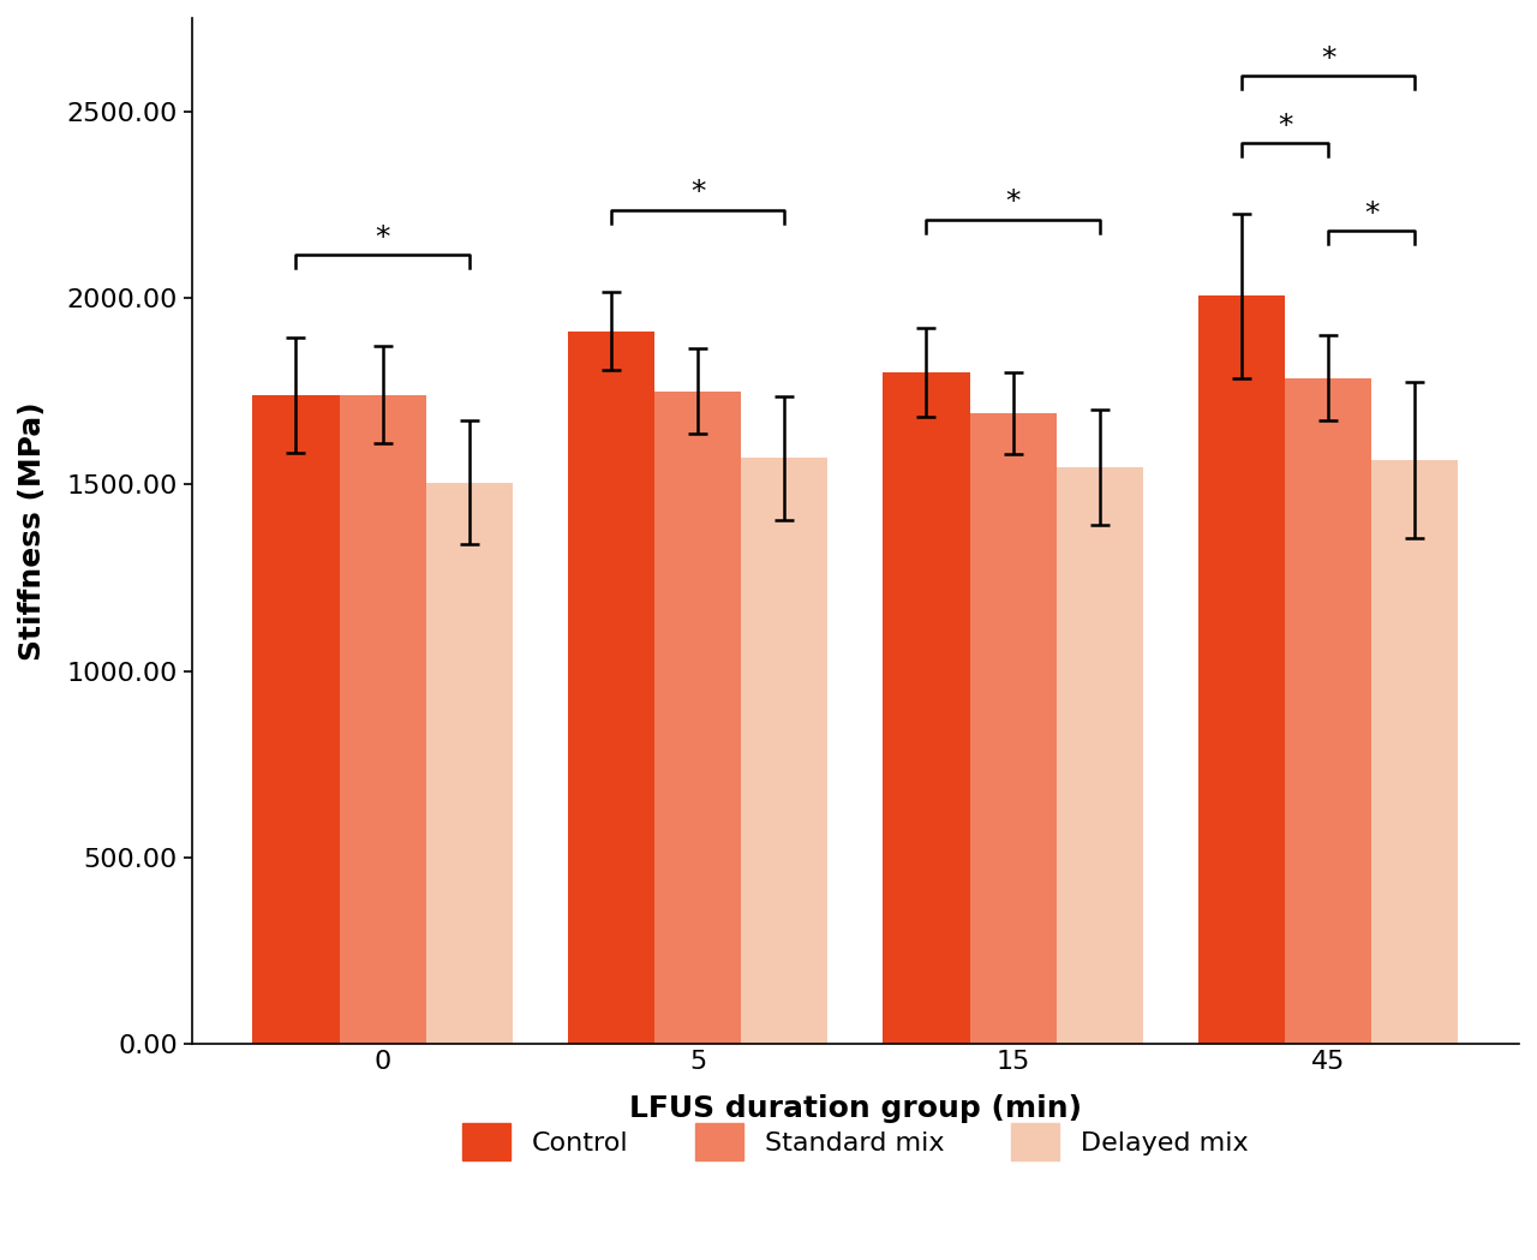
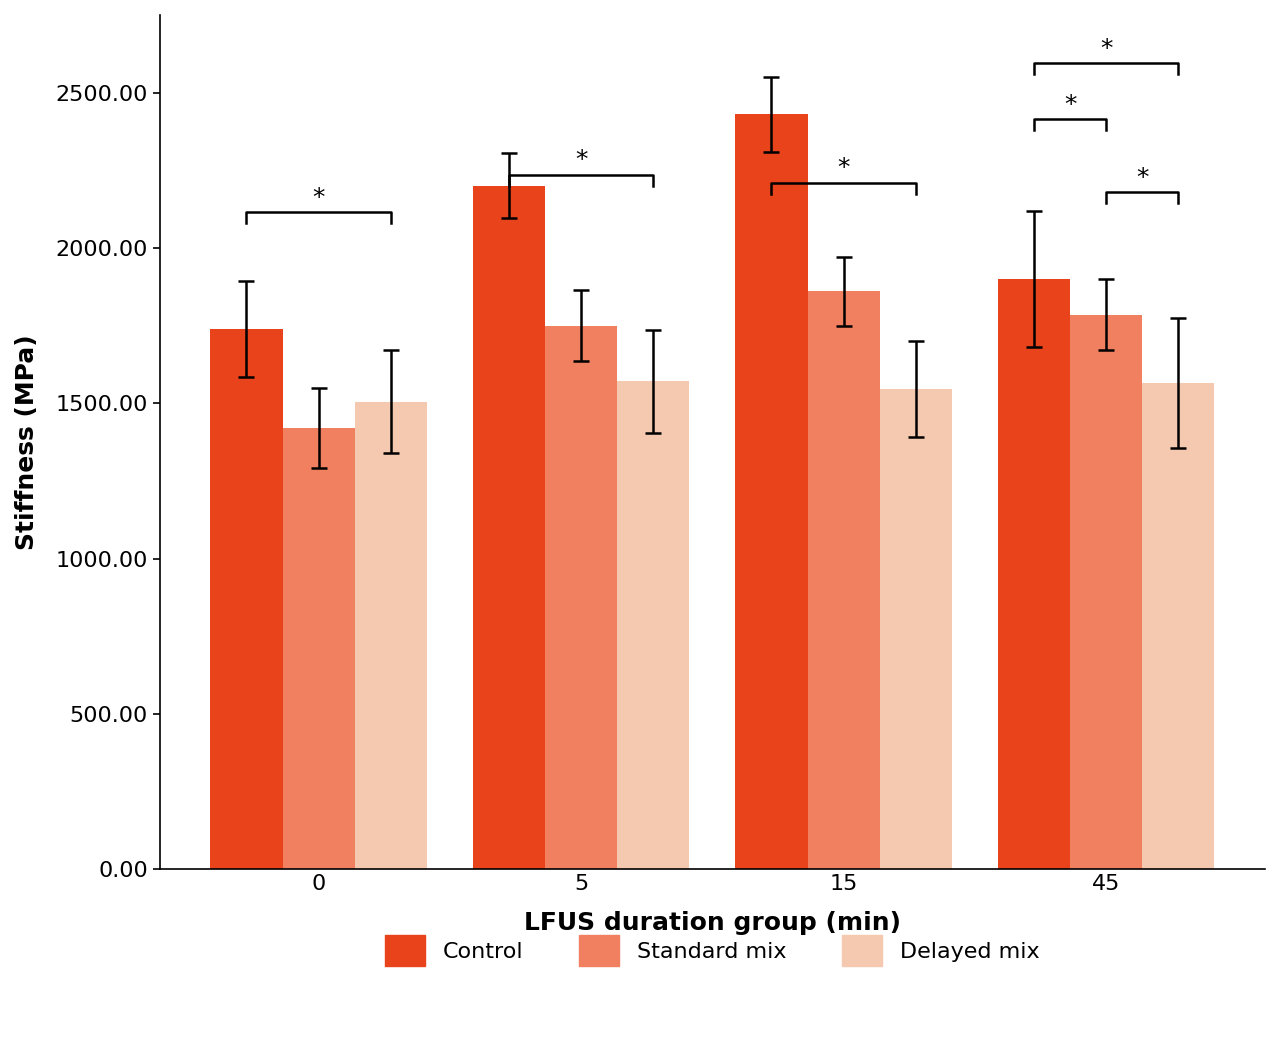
Standard mix/0: 1740 -> 1420
Control/5: 1910 -> 2200
Control/15: 1800 -> 2430
Standard mix/15: 1690 -> 1860
Control/45: 2005 -> 1900
